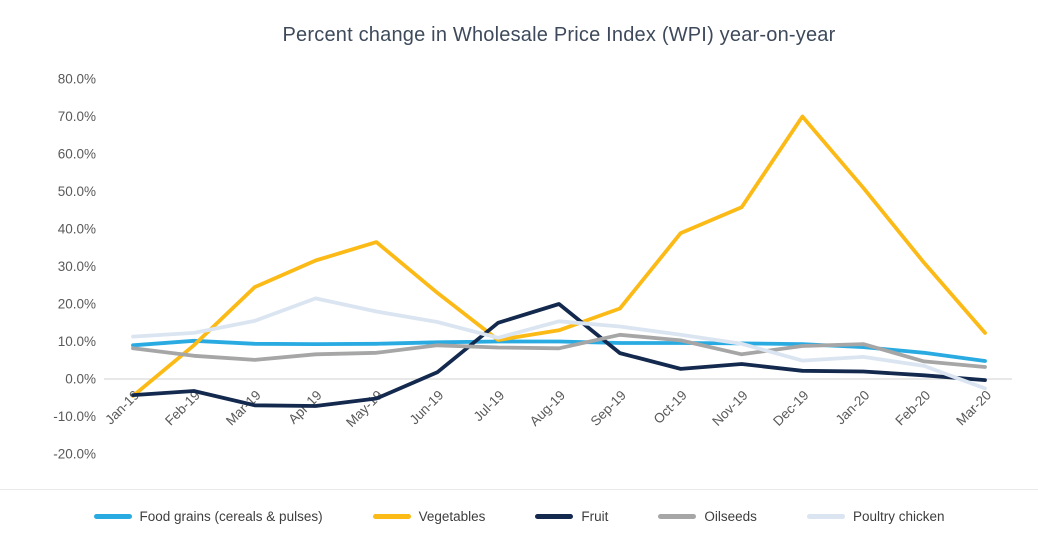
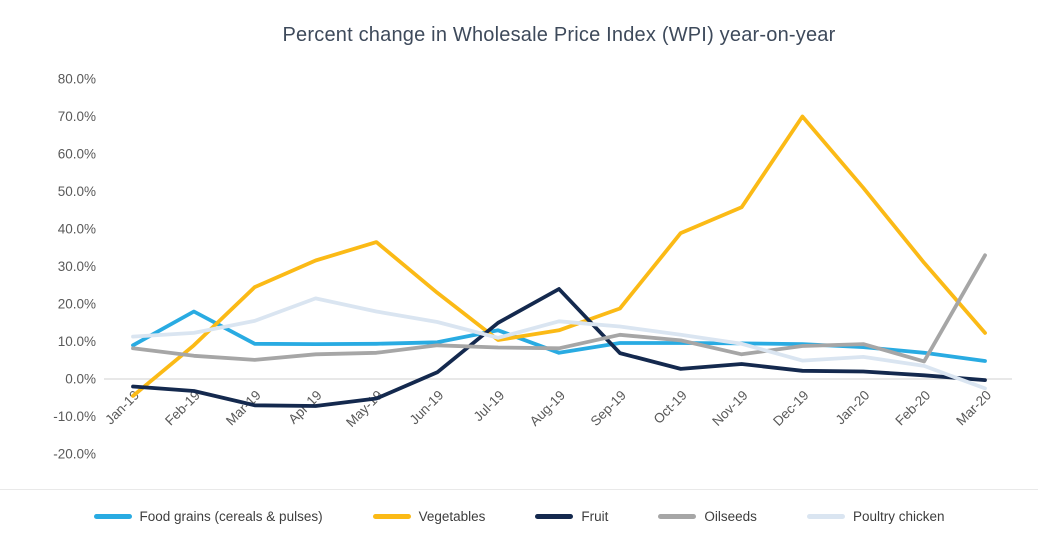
Fruit/Jan-19: -4% -> -2%
Food grains (cereals & pulses)/Feb-19: 10% -> 18%
Food grains (cereals & pulses)/Jul-19: 10% -> 13%
Food grains (cereals & pulses)/Aug-19: 10% -> 7%
Fruit/Aug-19: 20% -> 24%
Oilseeds/Mar-20: 3% -> 33%
